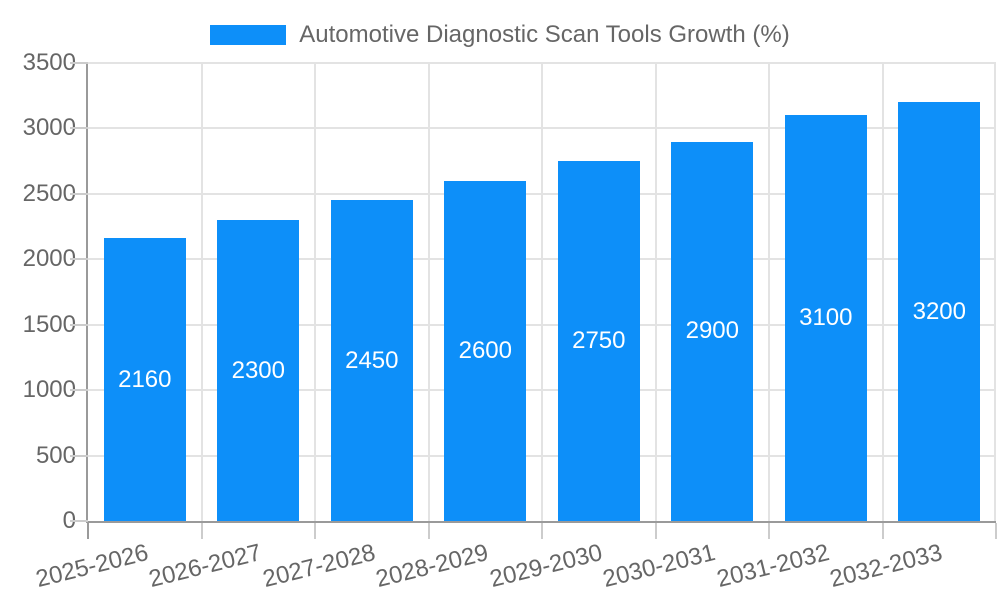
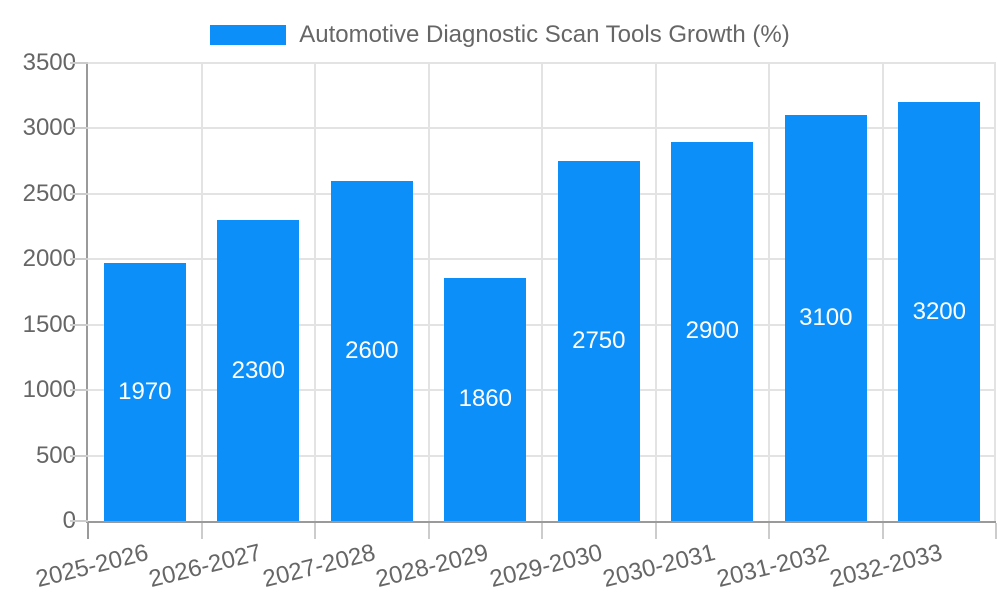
2025-2026: 2160 -> 1970
2027-2028: 2450 -> 2600
2028-2029: 2600 -> 1860
